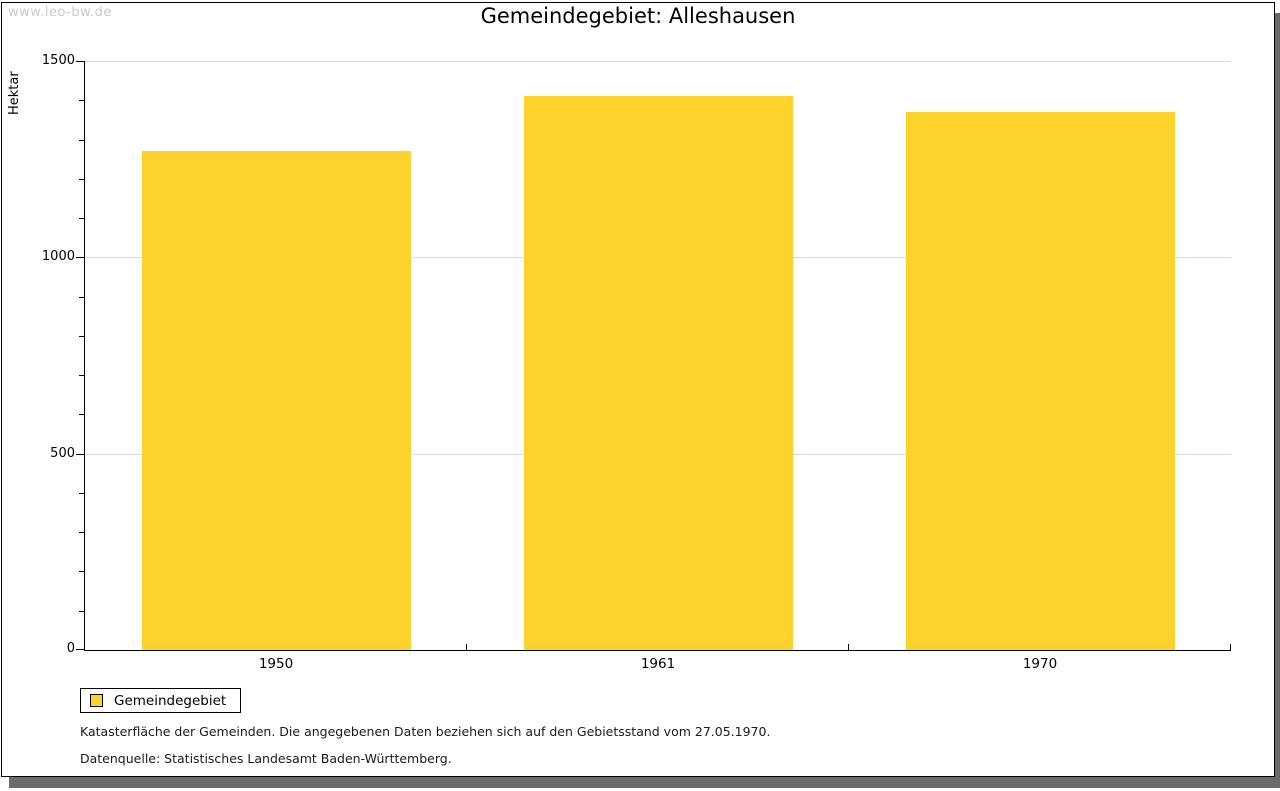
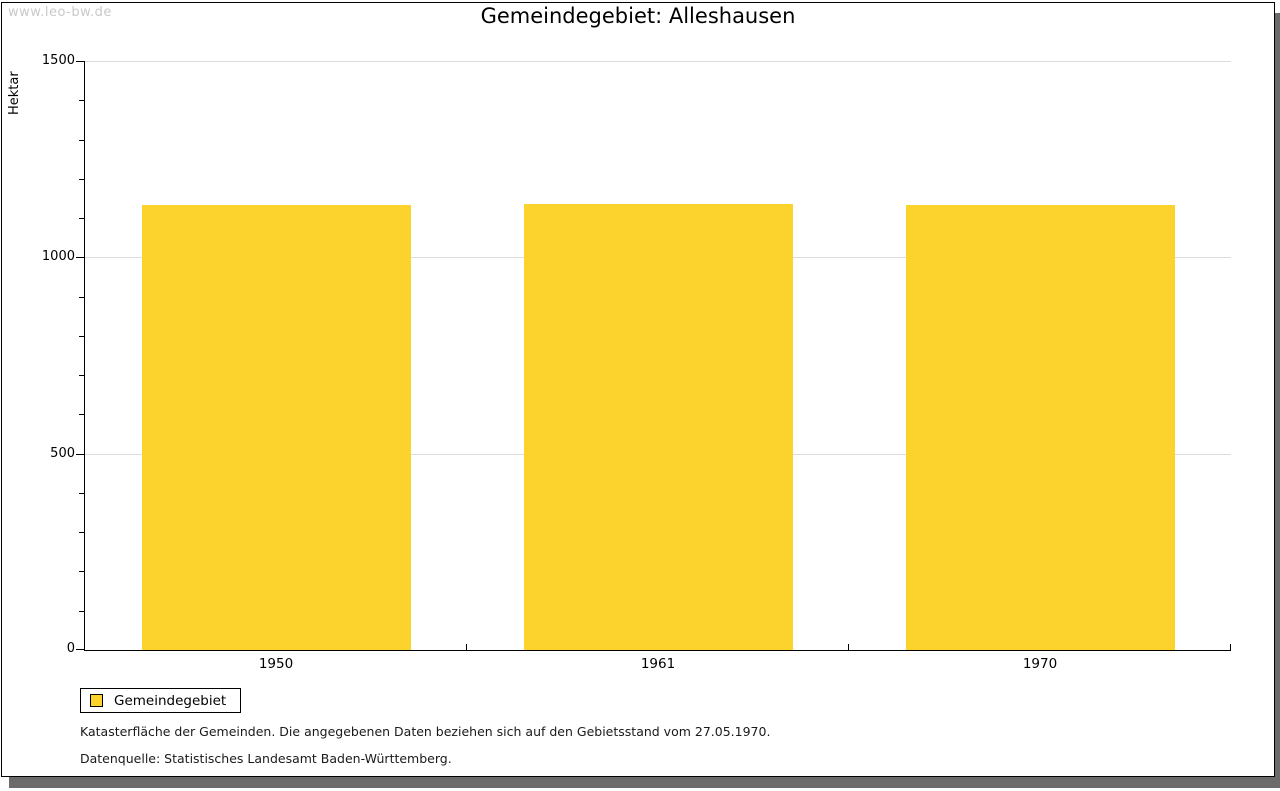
1950: 1270 -> 1130
1961: 1410 -> 1140
1970: 1370 -> 1130
